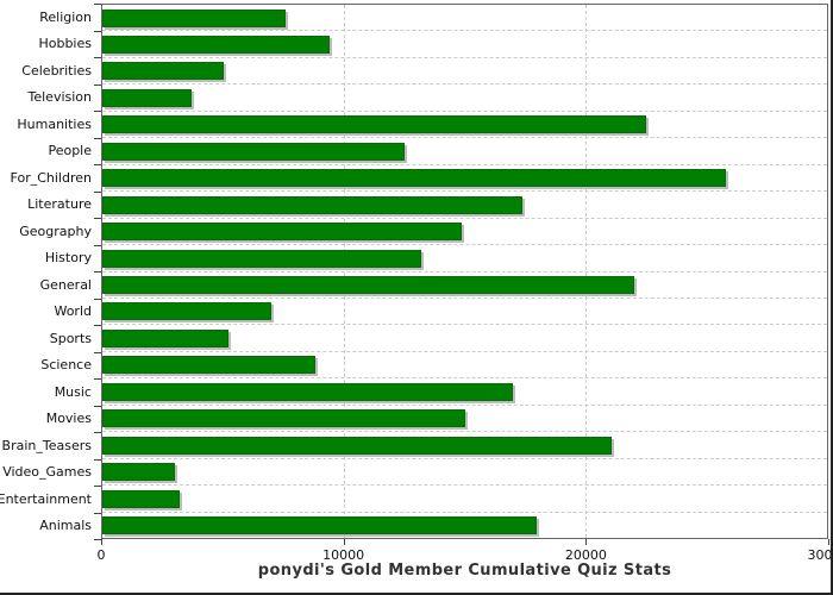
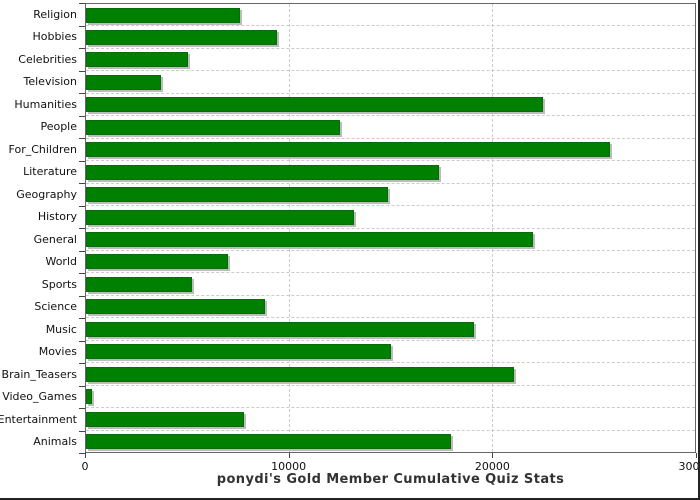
Music: 17000 -> 19100
Video_Games: 3000 -> 300
Entertainment: 3200 -> 7800
